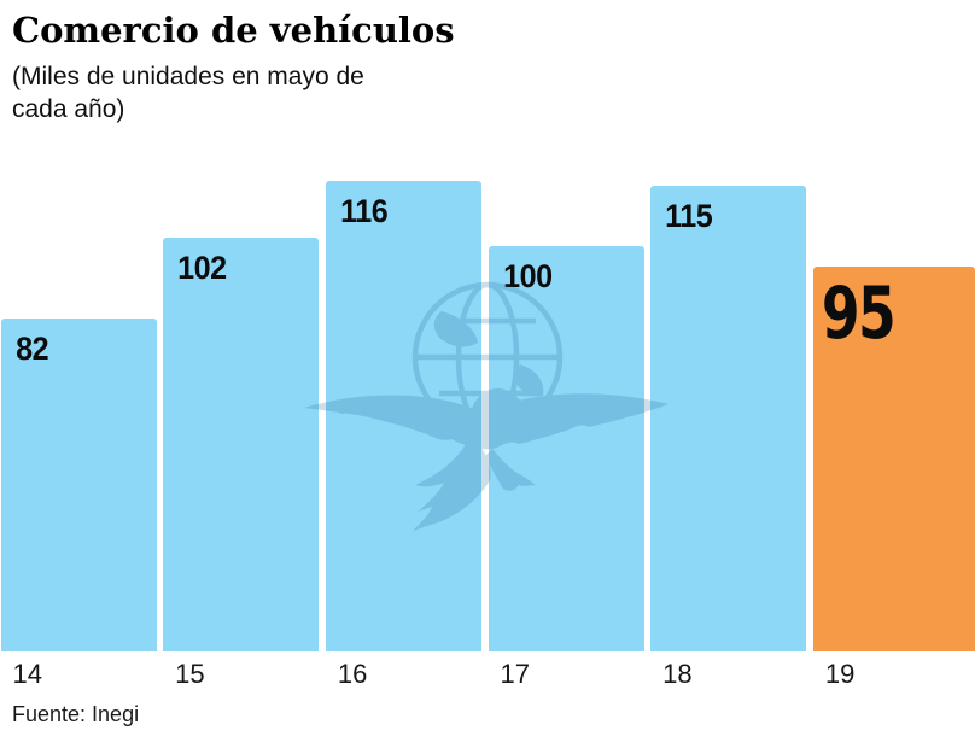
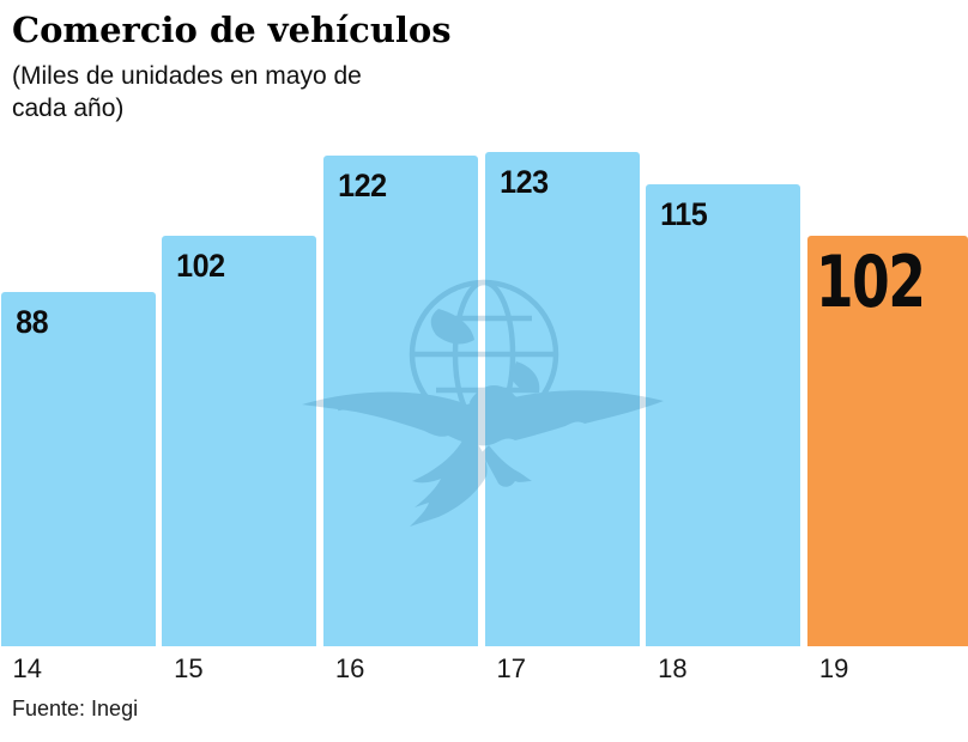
14: 82 -> 88
16: 116 -> 122
17: 100 -> 123
19: 95 -> 102
